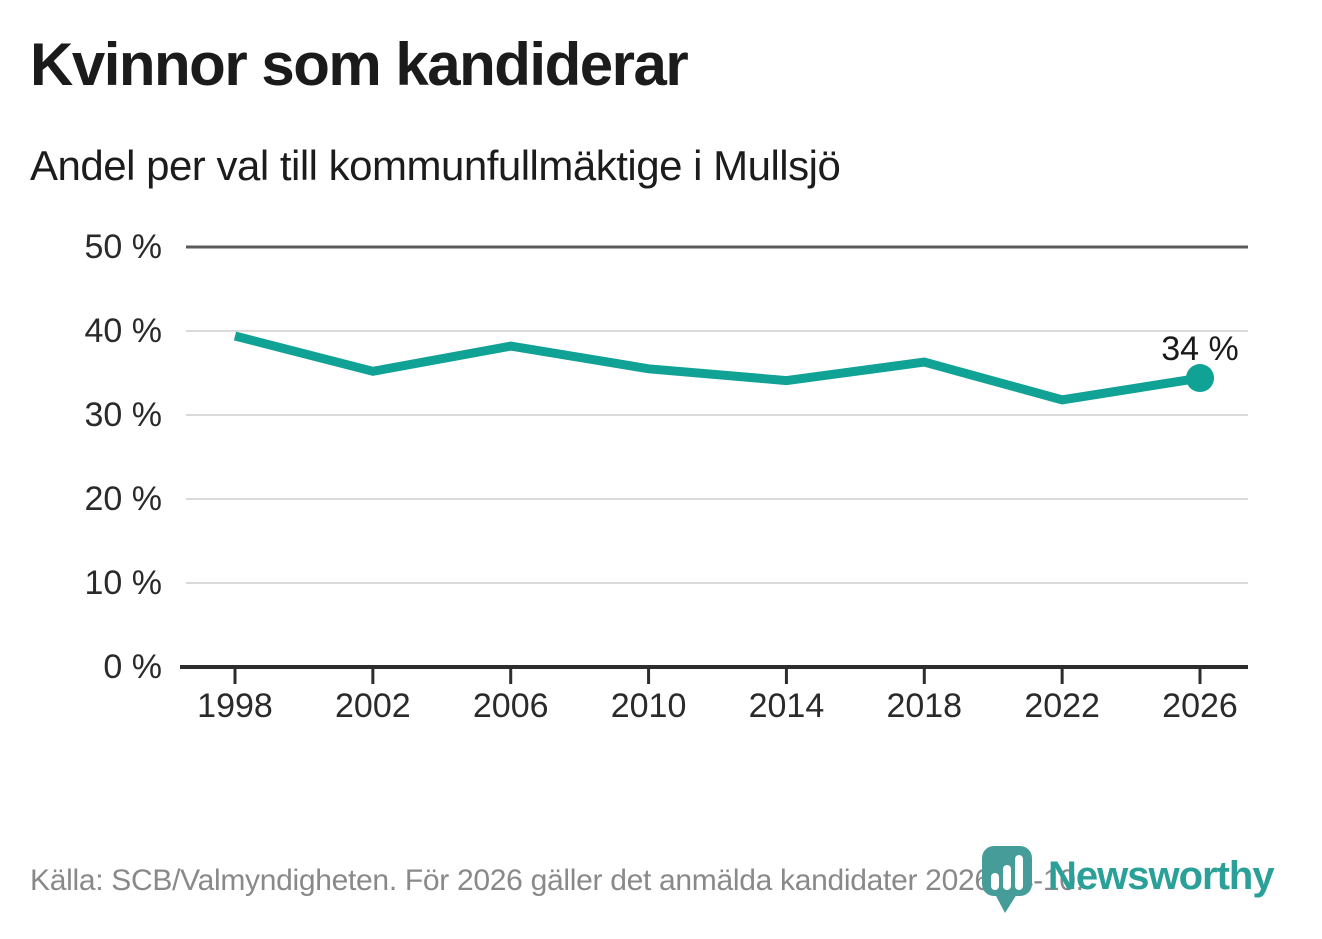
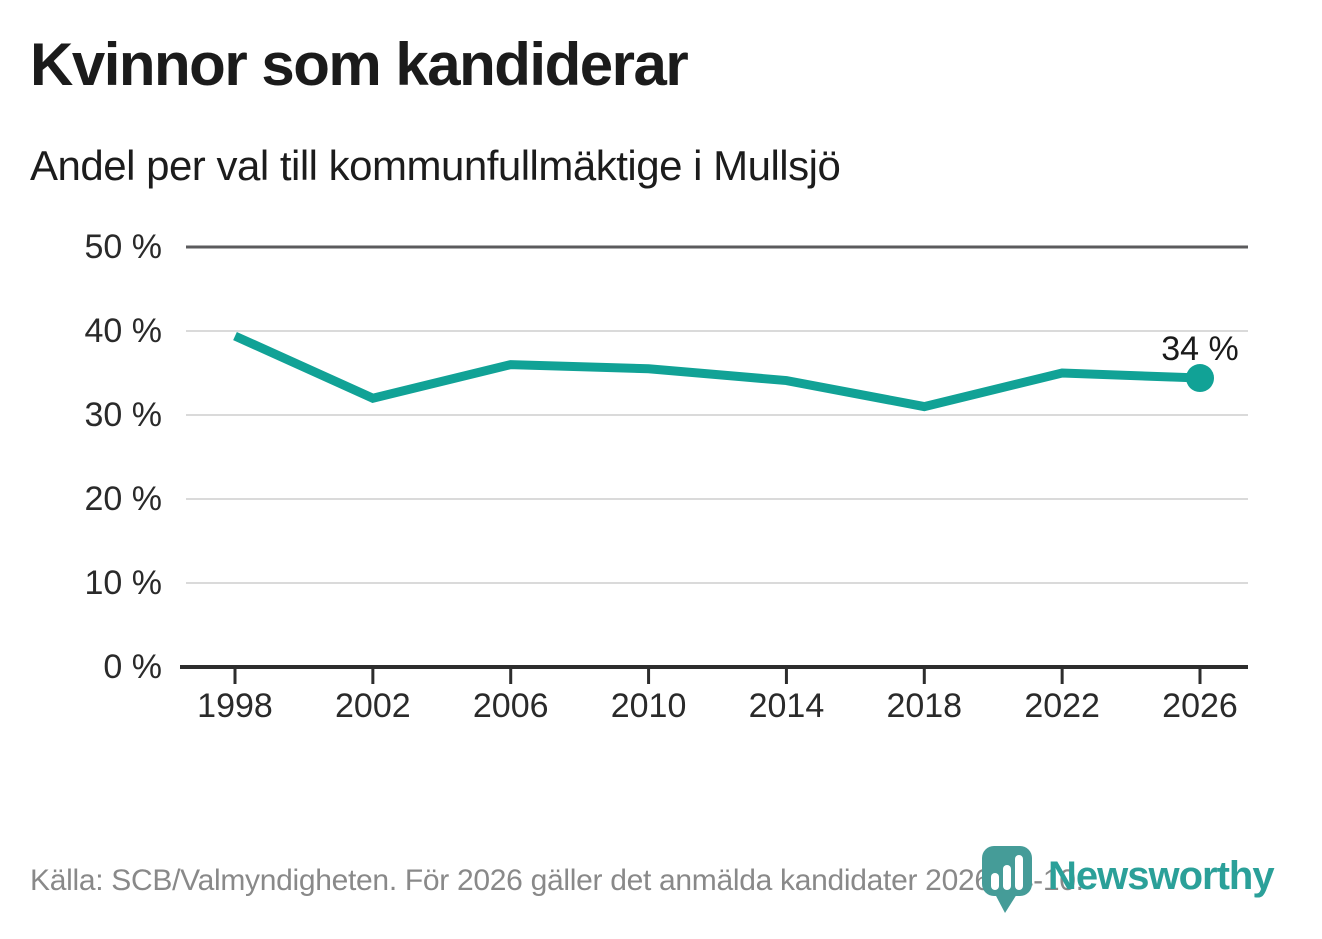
2002: 35% -> 32%
2006: 38% -> 36%
2018: 36% -> 31%
2022: 32% -> 35%
